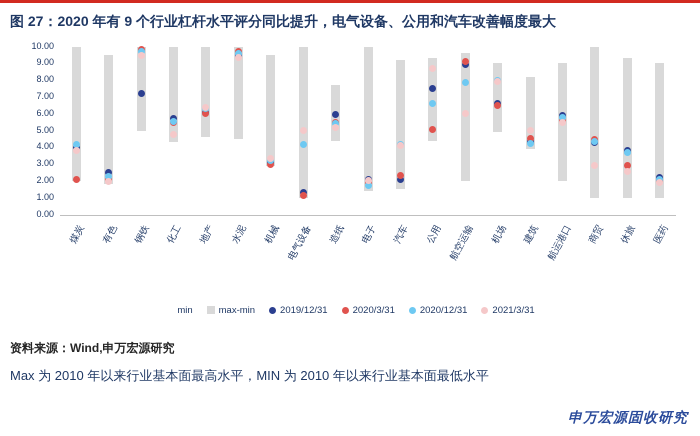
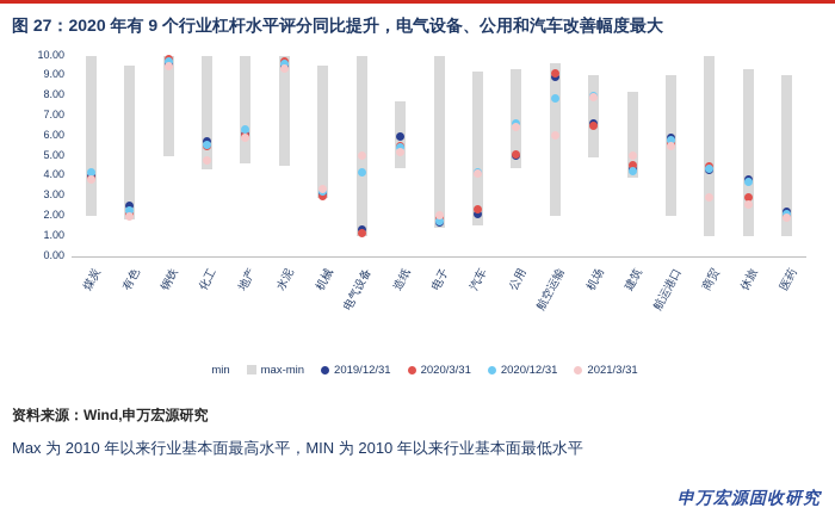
2020/3/31/煤炭: 2.1 -> 3.9
2019/12/31/钢铁: 7.2 -> 9.6
2021/3/31/地产: 6.4 -> 5.9
2019/12/31/电子: 2.1 -> 1.6
2019/12/31/公用: 7.5 -> 5.0
2021/3/31/公用: 8.7 -> 6.5
